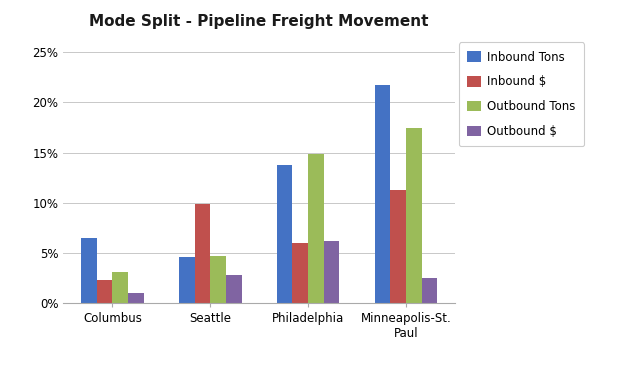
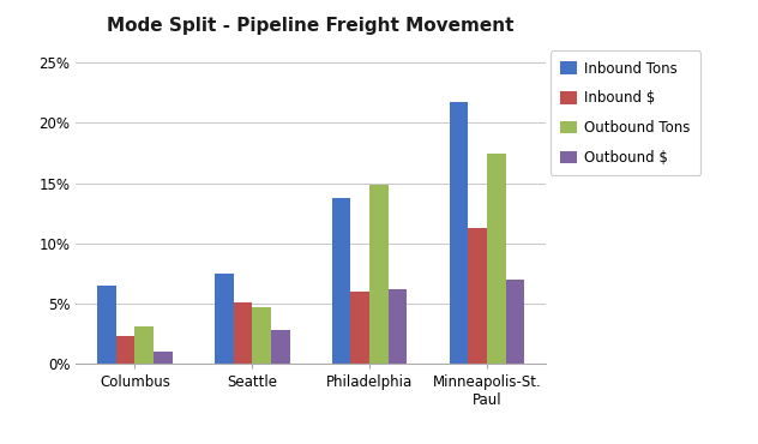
Inbound Tons/Seattle: 4.6% -> 7.5%
Inbound $/Seattle: 9.9% -> 5.1%
Outbound $/Minneapolis-St. Paul: 2.5% -> 7.0%
